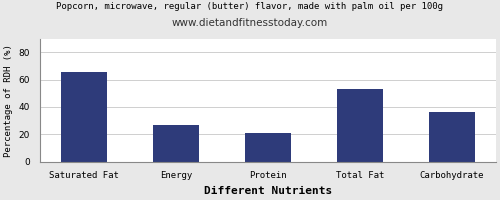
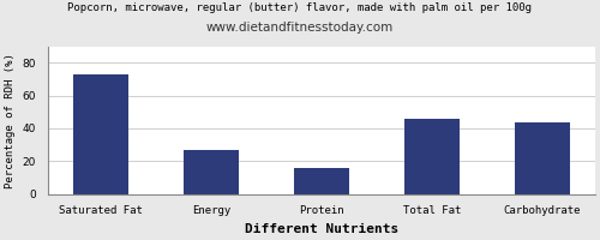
Saturated Fat: 66 -> 73
Protein: 21 -> 16
Total Fat: 53 -> 46
Carbohydrate: 36 -> 44
